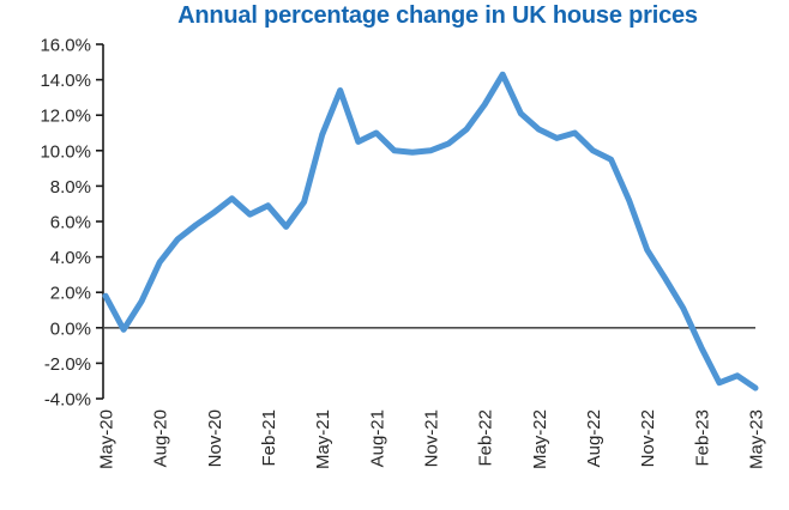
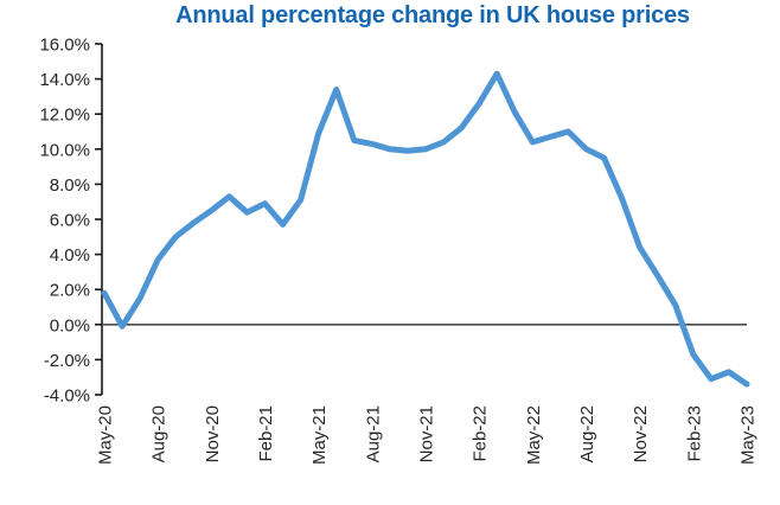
Aug-21: 11.0% -> 10.3%
May-22: 11.2% -> 10.4%
Feb-23: -1.1% -> -1.7%
